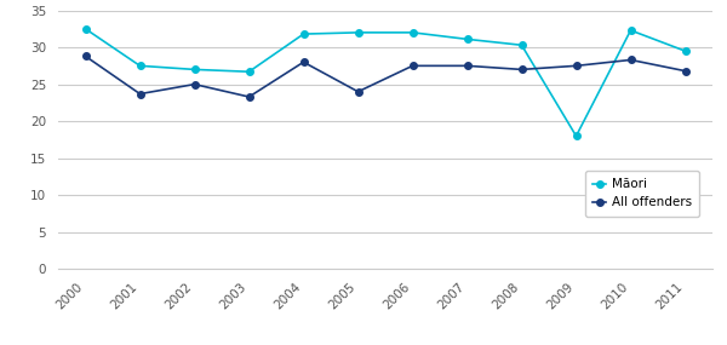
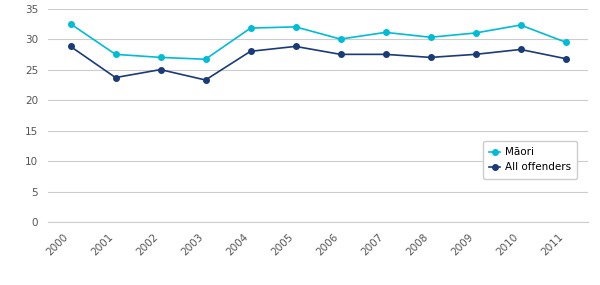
All offenders/2005: 24.0 -> 28.8
Māori/2006: 32.0 -> 30.0
Māori/2009: 18.0 -> 31.0
